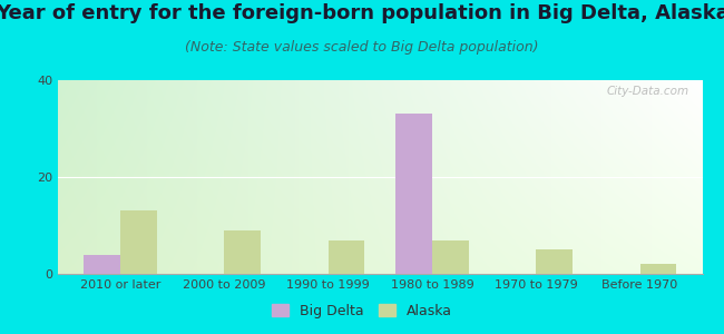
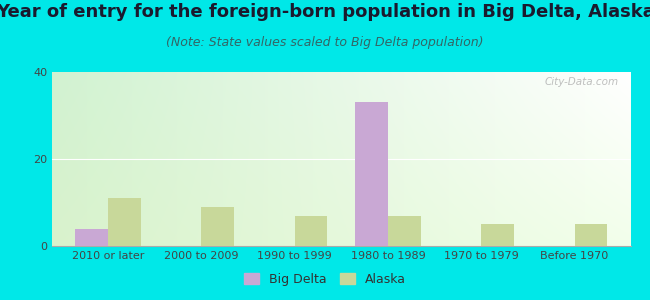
Alaska/2010 or later: 13 -> 11
Alaska/Before 1970: 2 -> 5
